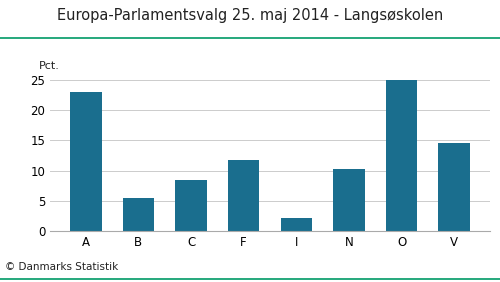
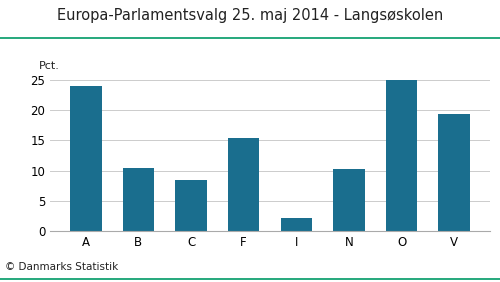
A: 23.0 -> 24.0
B: 5.5 -> 10.4
F: 11.7 -> 15.4
V: 14.5 -> 19.4
